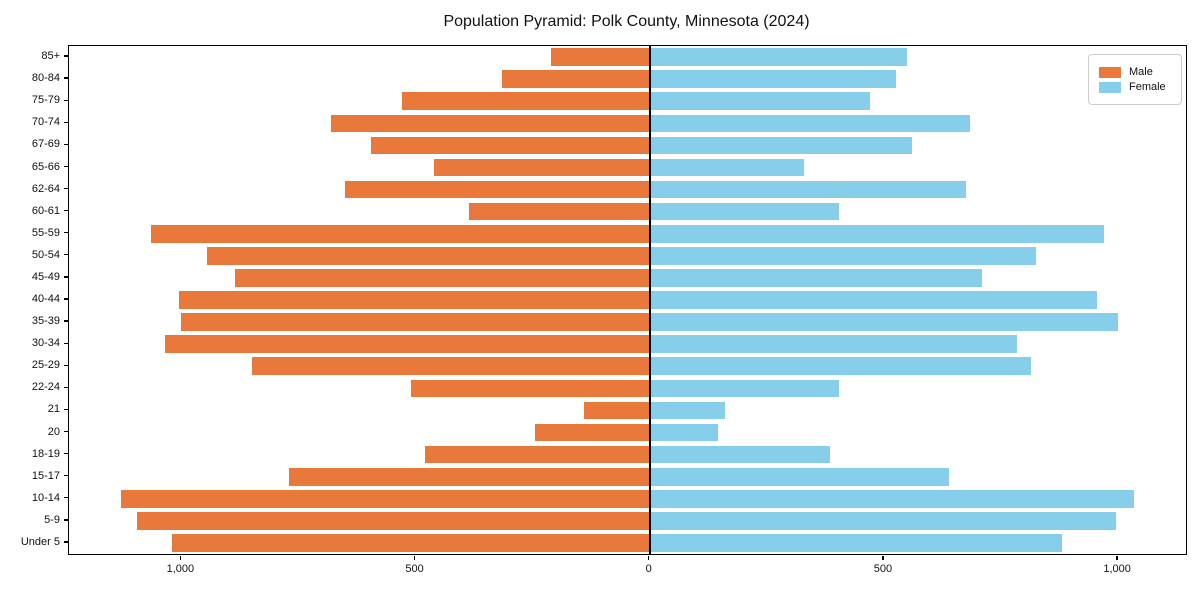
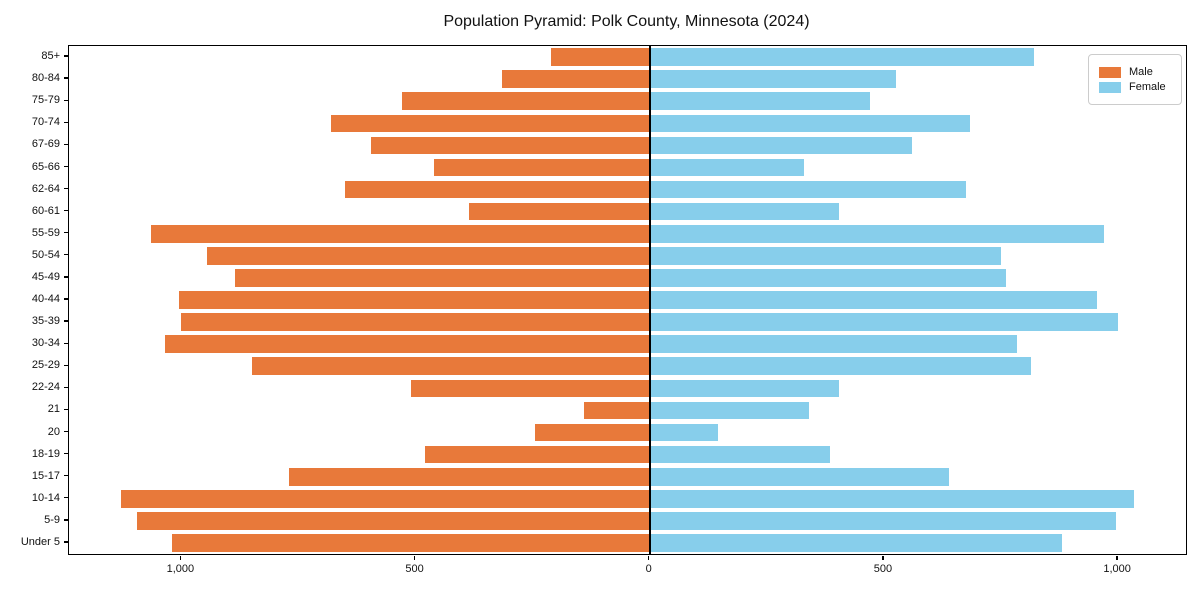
Female/85+: 550 -> 820
Female/50-54: 820 -> 750
Female/45-49: 710 -> 760
Female/21: 160 -> 340
